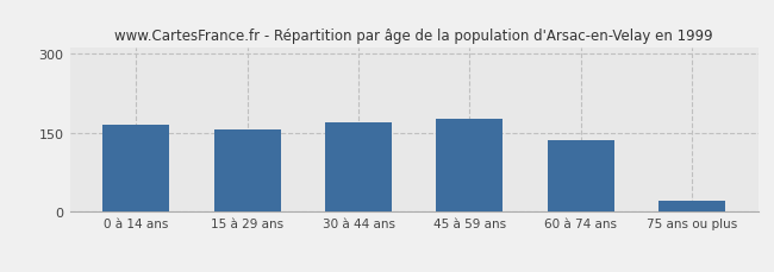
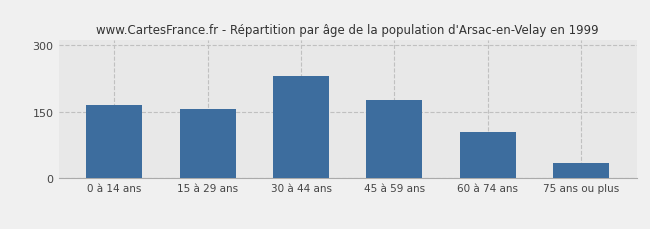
30 à 44 ans: 170 -> 230
60 à 74 ans: 135 -> 105
75 ans ou plus: 20 -> 35
